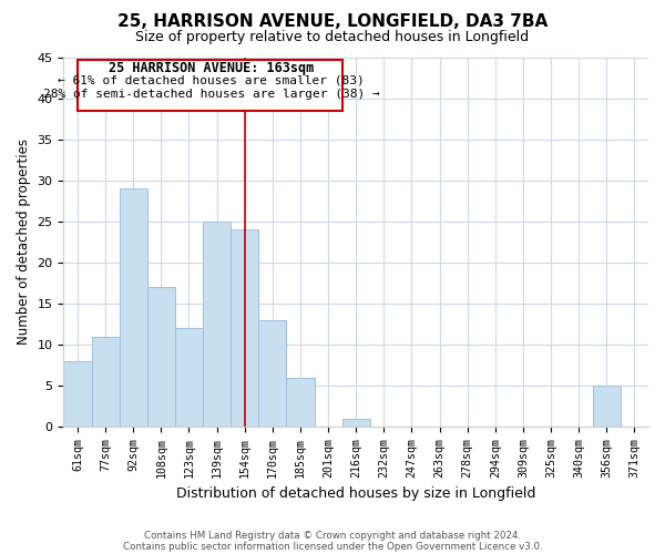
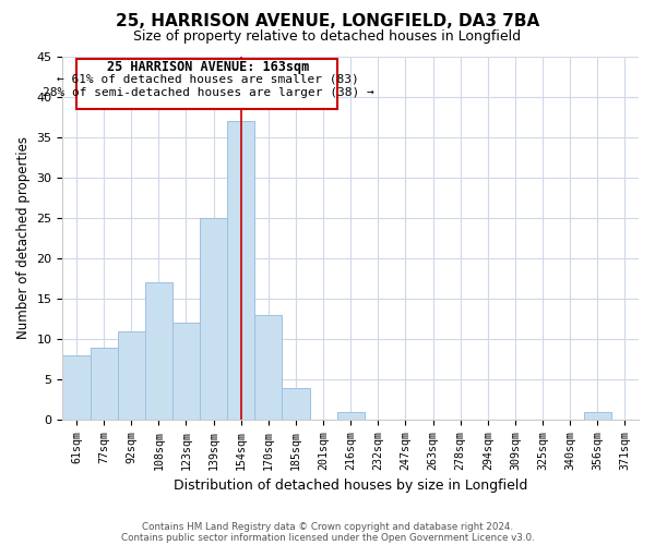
77sqm: 11 -> 9
92sqm: 29 -> 11
154sqm: 24 -> 37
185sqm: 6 -> 4
356sqm: 5 -> 1
